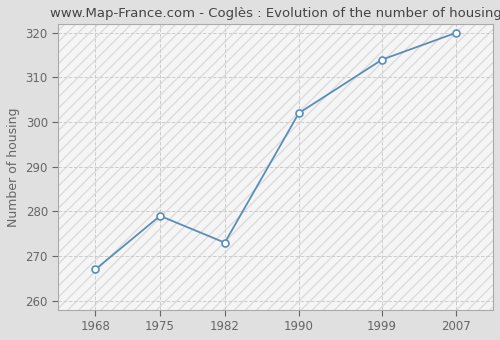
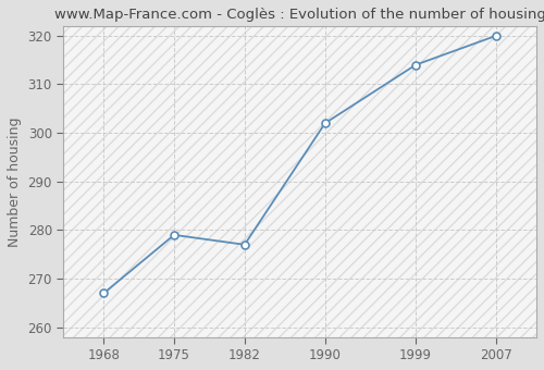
1982: 273 -> 277
